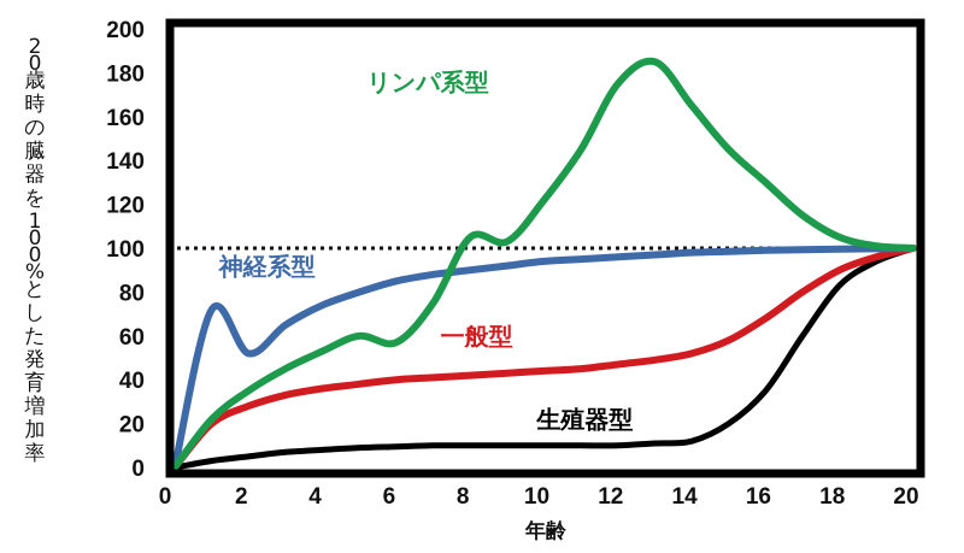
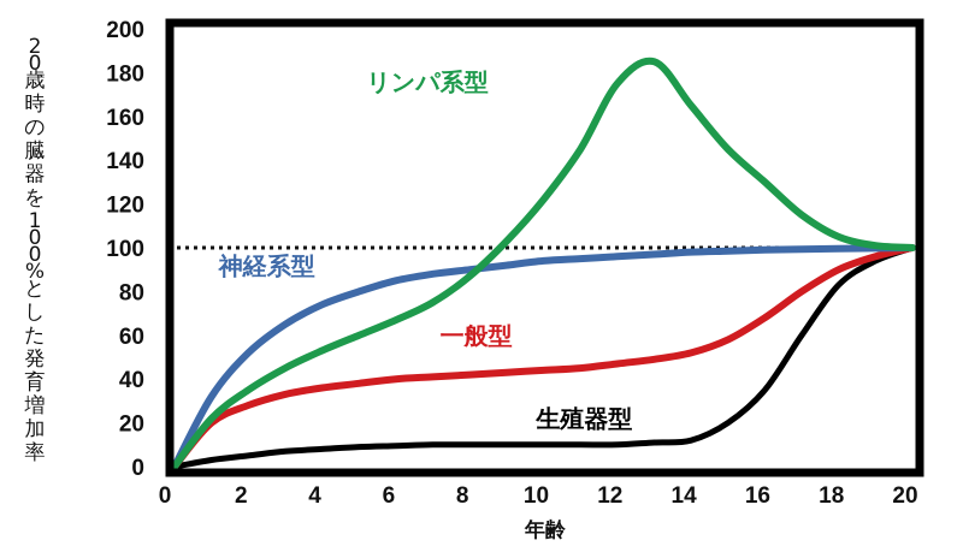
神経系型/1: 72 -> 32
リンパ系型/6: 57 -> 67
リンパ系型/8: 105 -> 87
